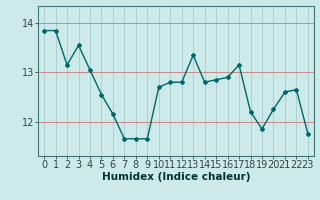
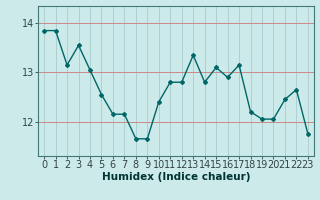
7: 11.65 -> 12.15
10: 12.70 -> 12.40
15: 12.85 -> 13.10
19: 11.85 -> 12.05
20: 12.25 -> 12.05
21: 12.60 -> 12.45
